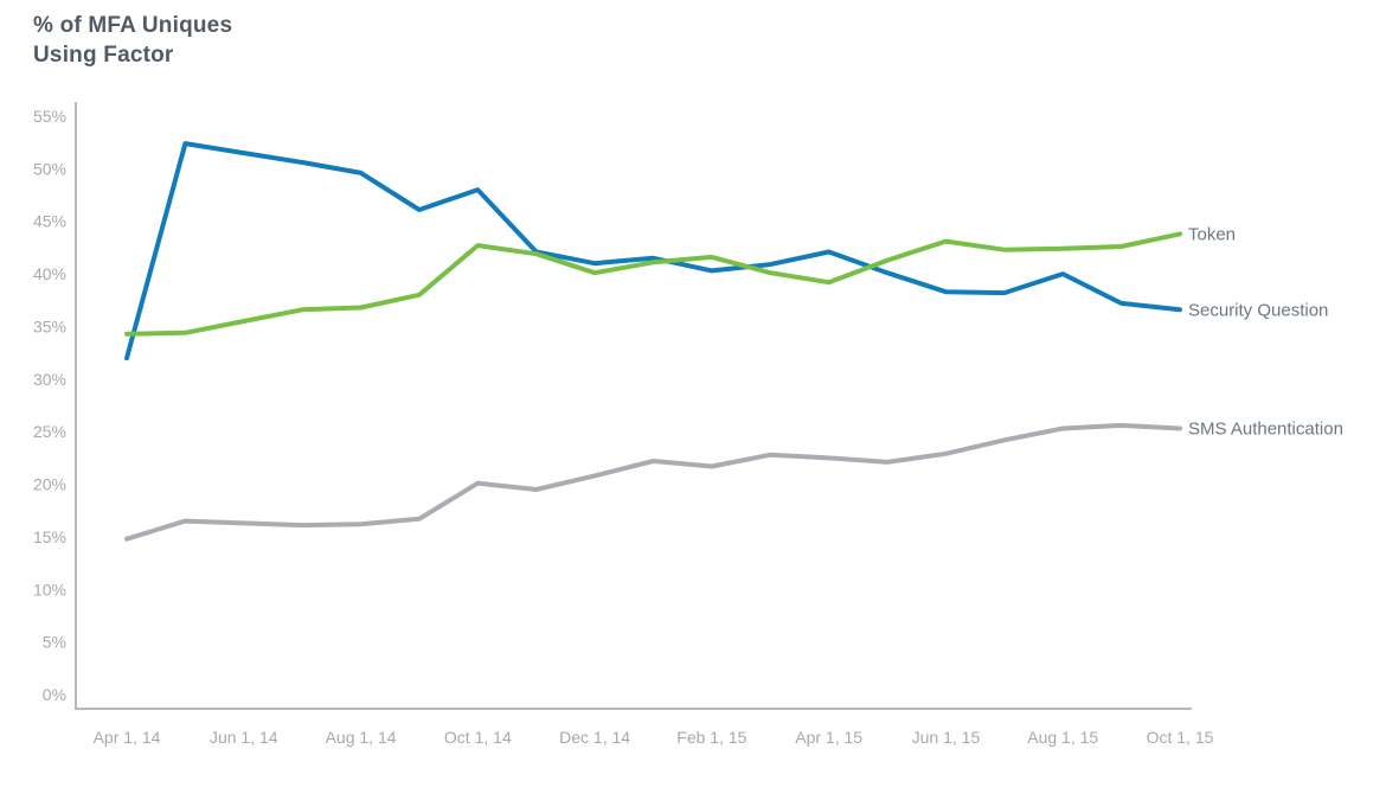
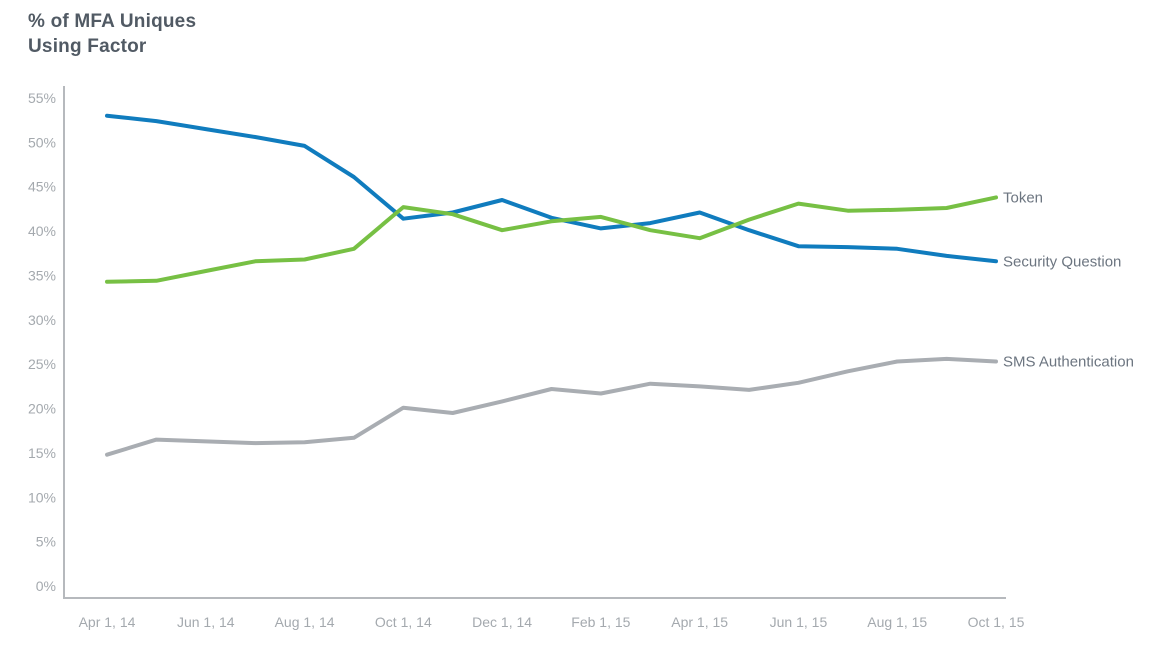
Security Question/Apr 1, 14: 32% -> 53%
Security Question/Oct 1, 14: 48% -> 41%
Security Question/Dec 1, 14: 41% -> 44%
Security Question/Aug 1, 15: 40% -> 38%
